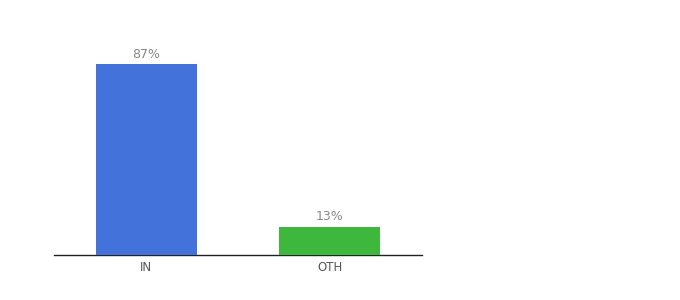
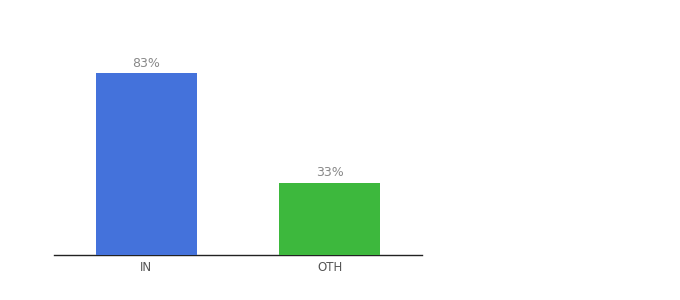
IN: 87% -> 83%
OTH: 13% -> 33%
